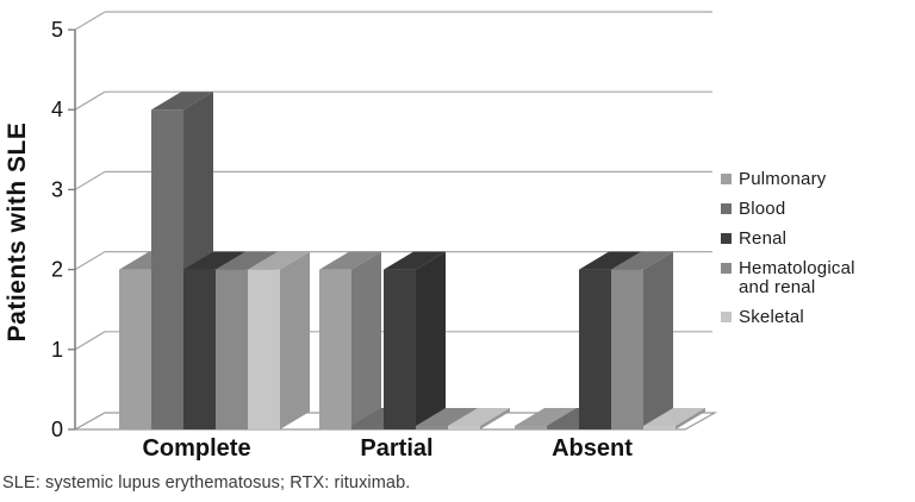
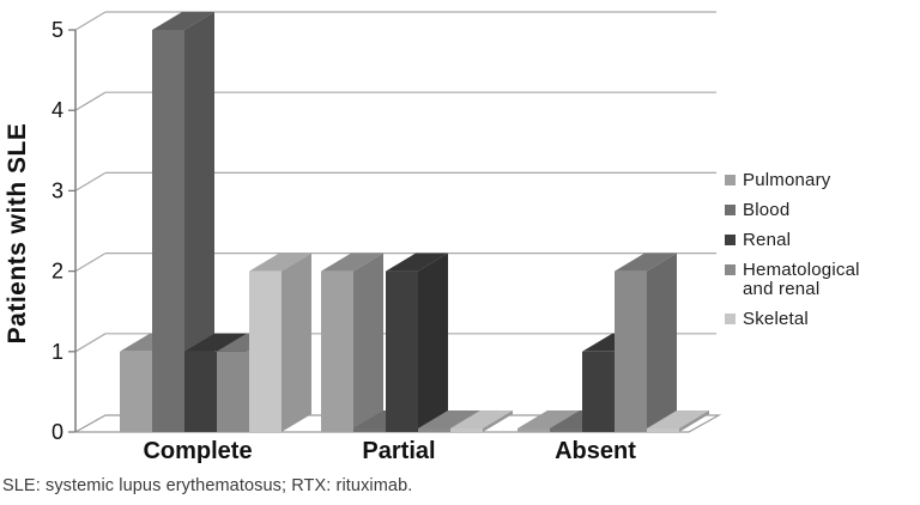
Pulmonary/Complete: 2 -> 1
Blood/Complete: 4 -> 5
Renal/Complete: 2 -> 1
Hematological and renal/Complete: 2 -> 1
Renal/Absent: 2 -> 1
